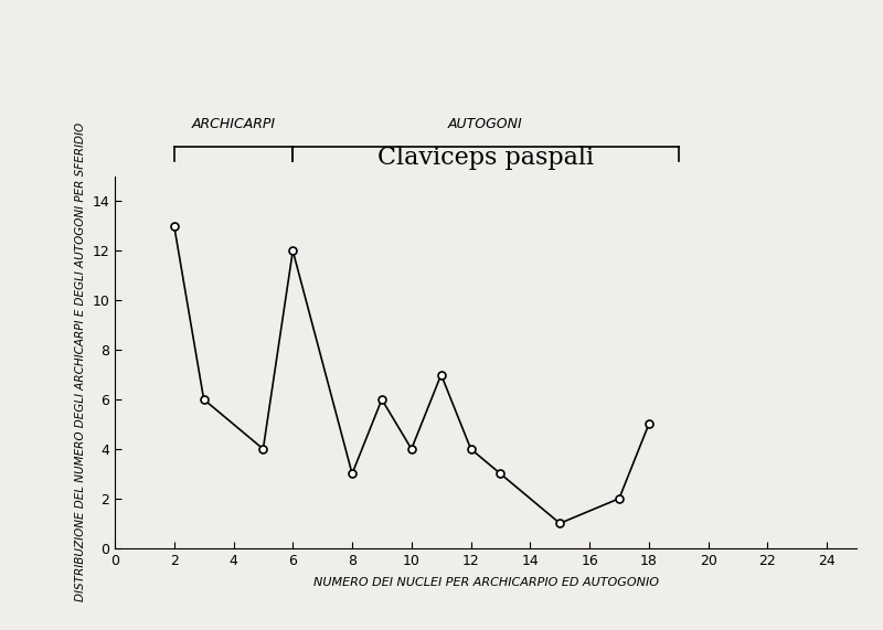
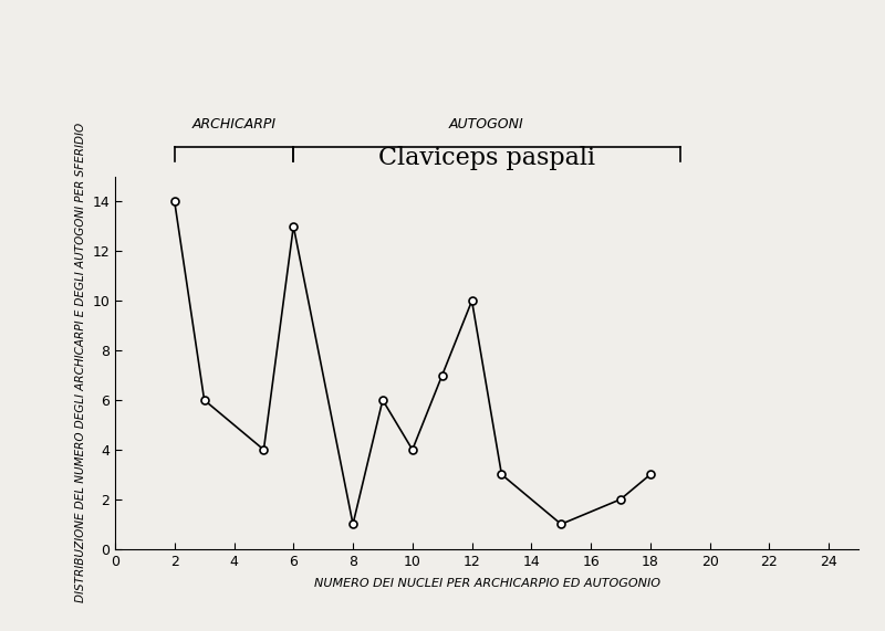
2: 13 -> 14
6: 12 -> 13
8: 3 -> 1
12: 4 -> 10
18: 5 -> 3
